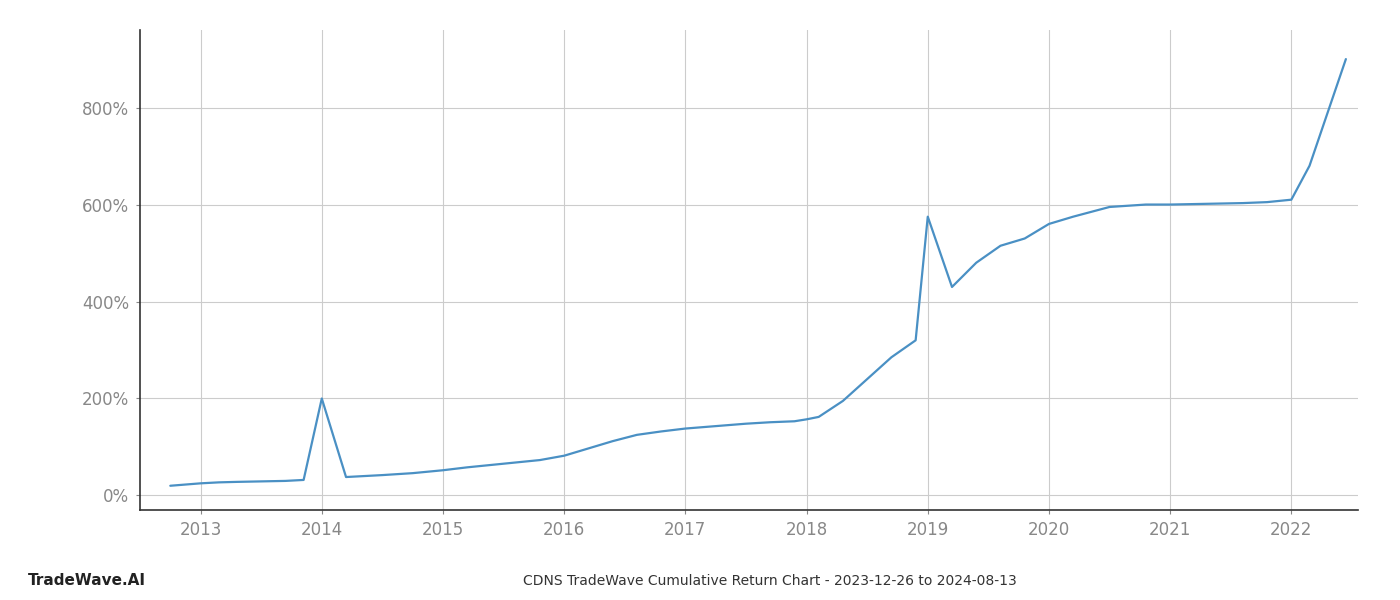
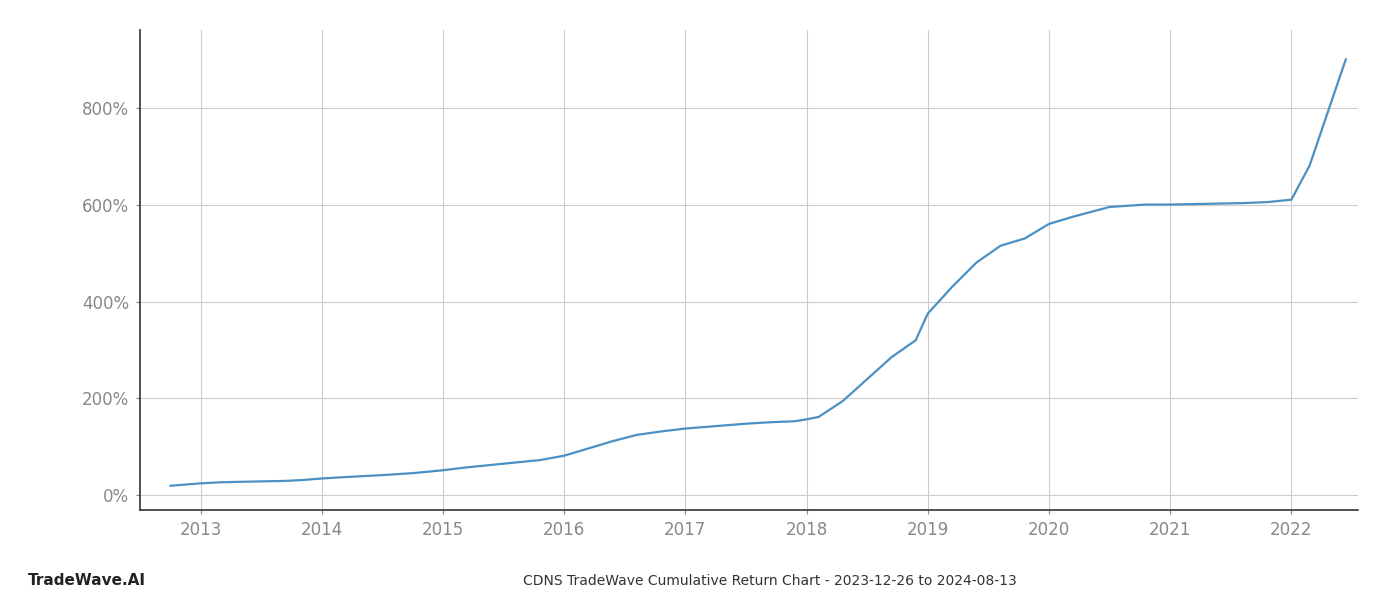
2014: 200% -> 35%
2019: 575% -> 375%
